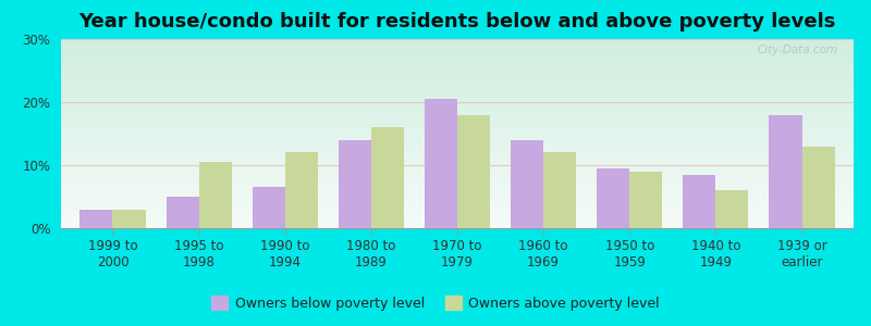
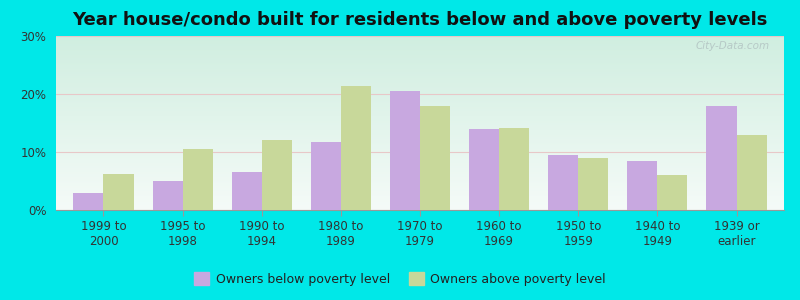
Owners above poverty level/1999 to 2000: 3.0% -> 6.2%
Owners below poverty level/1980 to 1989: 14.0% -> 11.8%
Owners above poverty level/1980 to 1989: 16.0% -> 21.4%
Owners above poverty level/1960 to 1969: 12.0% -> 14.2%
